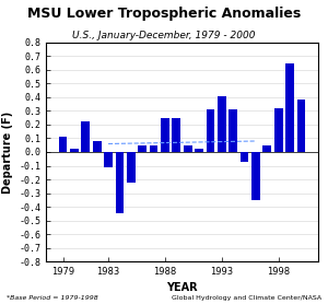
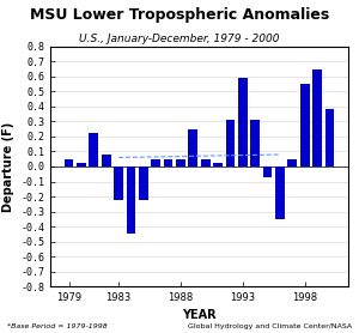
1979: 0.11 -> 0.05
1983: -0.11 -> -0.22
1988: 0.25 -> 0.05
1993: 0.41 -> 0.59
1998: 0.32 -> 0.55
